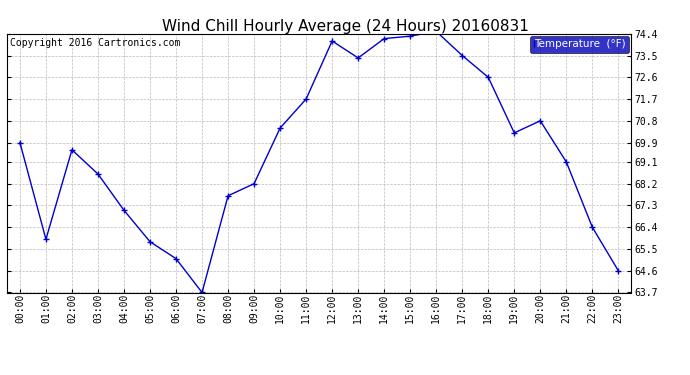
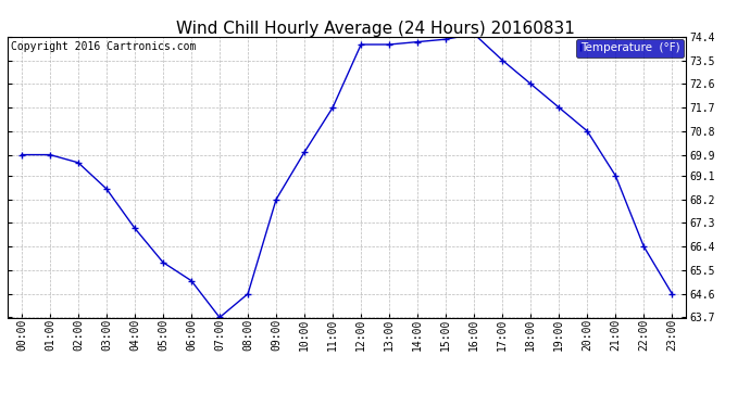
01:00: 65.9 -> 69.9
08:00: 67.7 -> 64.6
10:00: 70.5 -> 70.0
13:00: 73.4 -> 74.1
19:00: 70.3 -> 71.7
